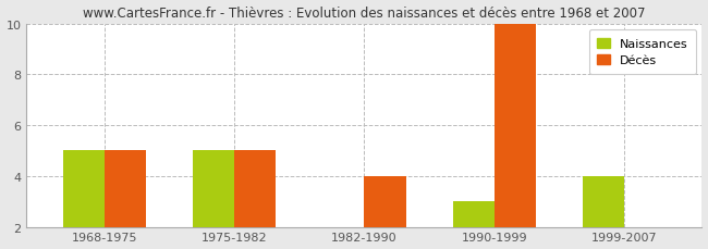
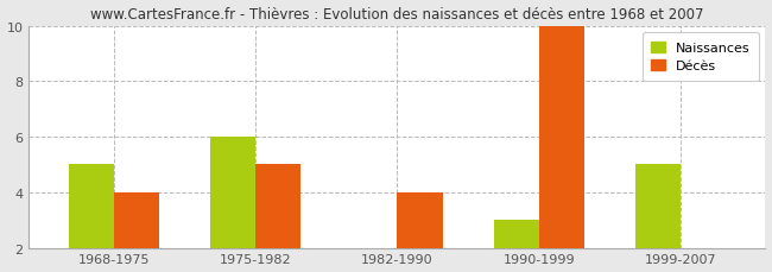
Décès/1968-1975: 5 -> 4
Naissances/1975-1982: 5 -> 6
Naissances/1999-2007: 4 -> 5
